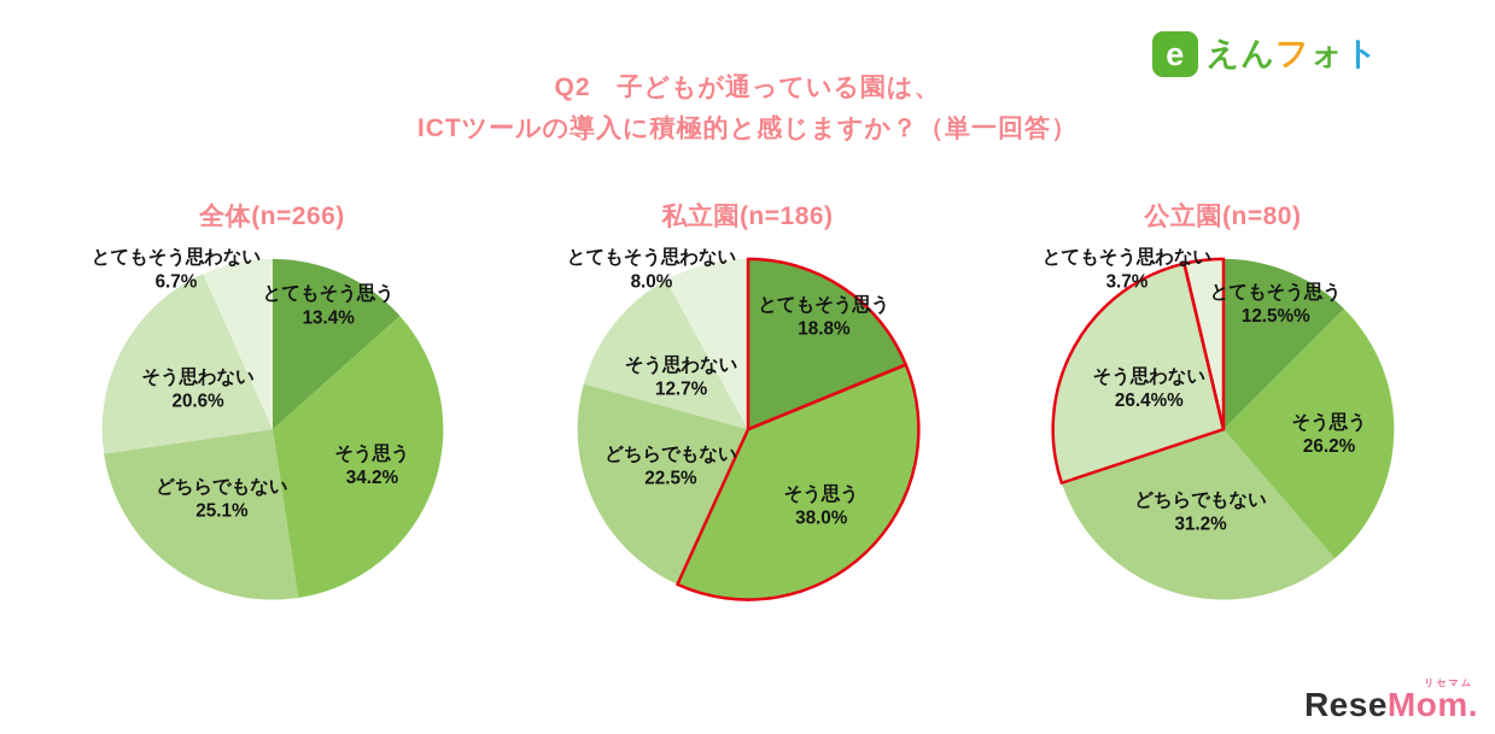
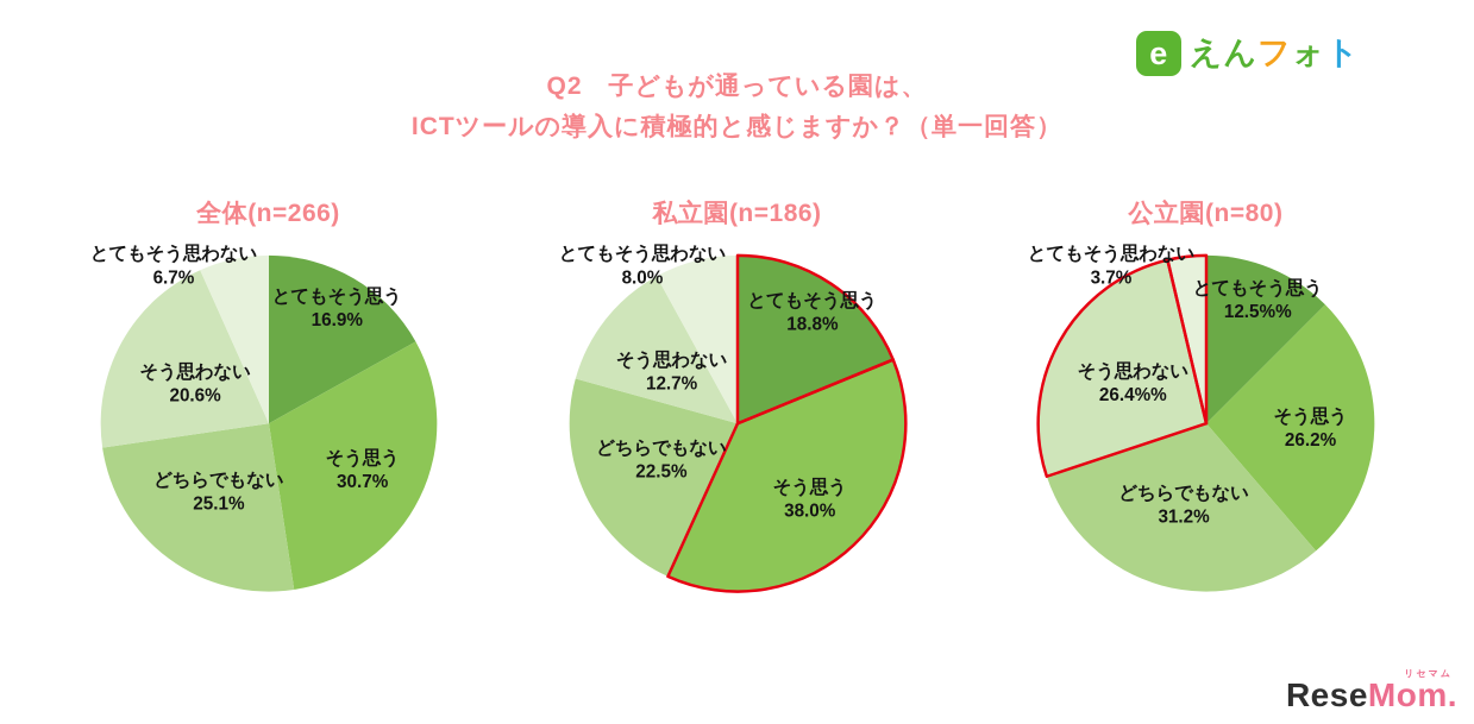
全体(n=266)/とてもそう思う: 13.4% -> 16.9%
全体(n=266)/そう思う: 34.2% -> 30.7%
